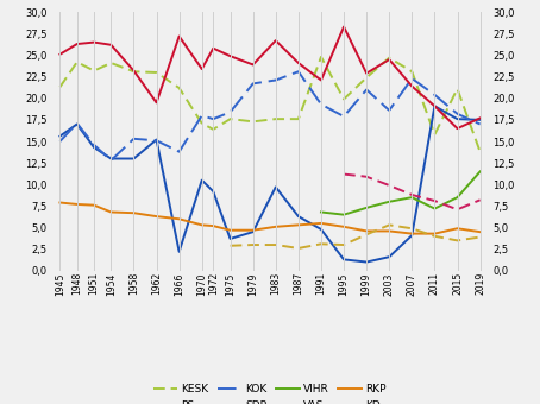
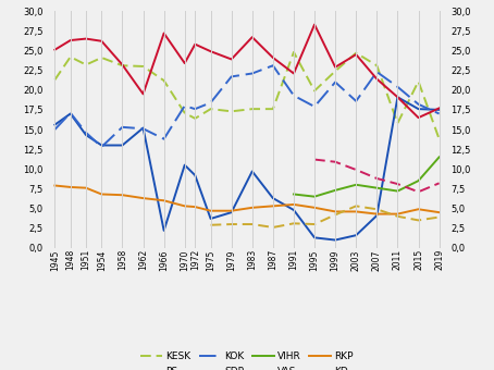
VIHR/2007: 8,5 -> 7,6
